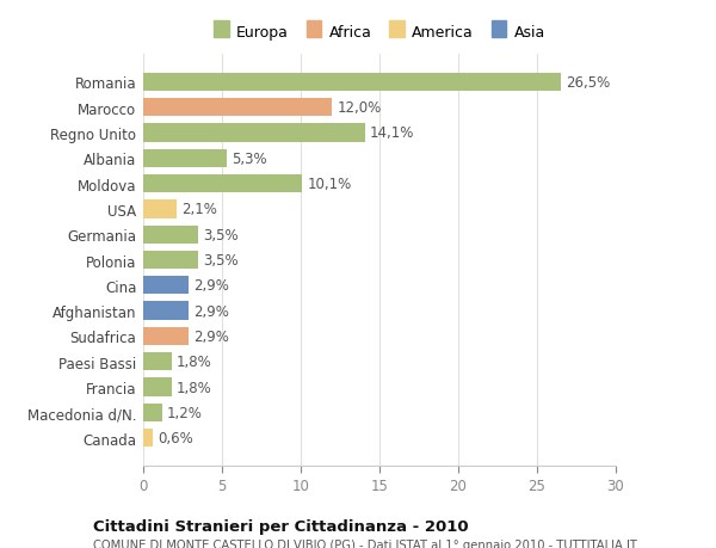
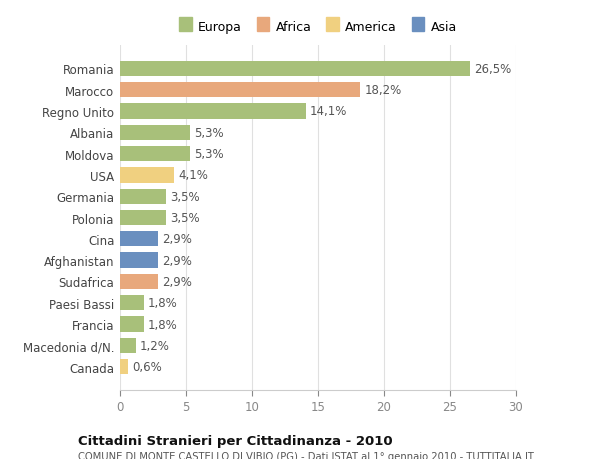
Marocco: 12,0% -> 18,2%
Moldova: 10,1% -> 5,3%
USA: 2,1% -> 4,1%
